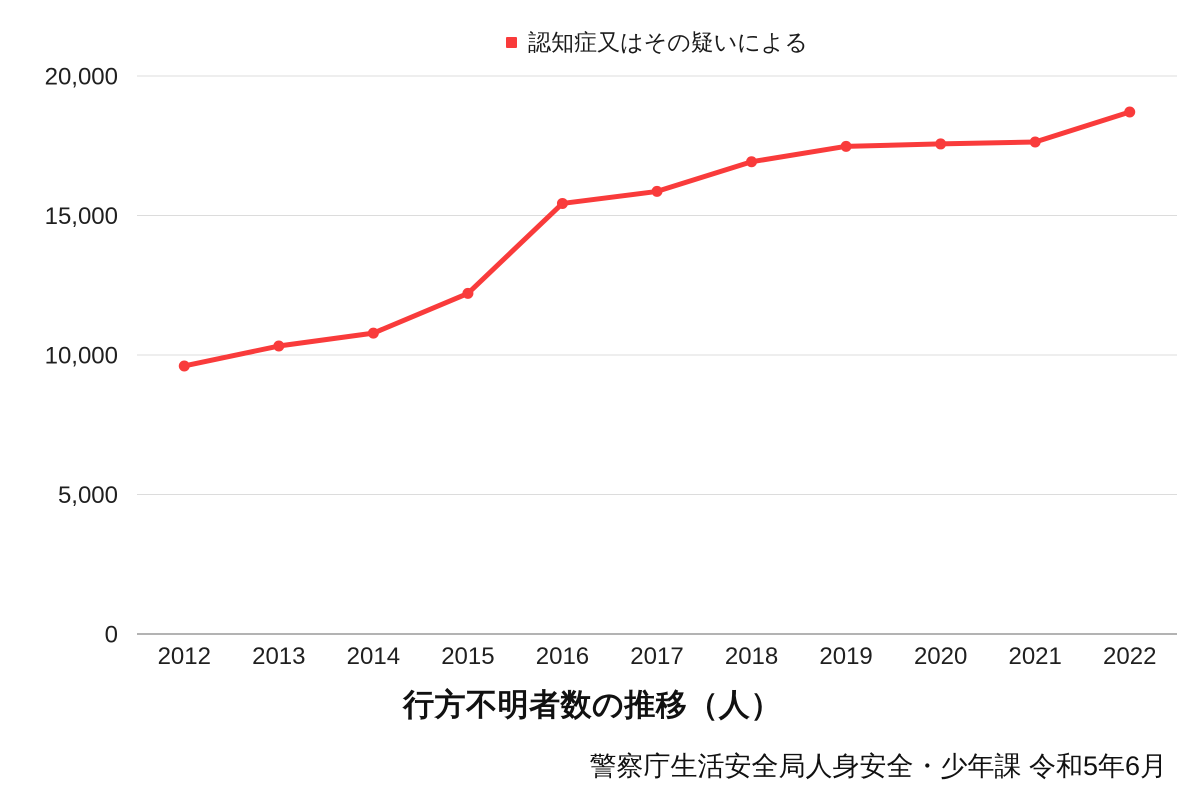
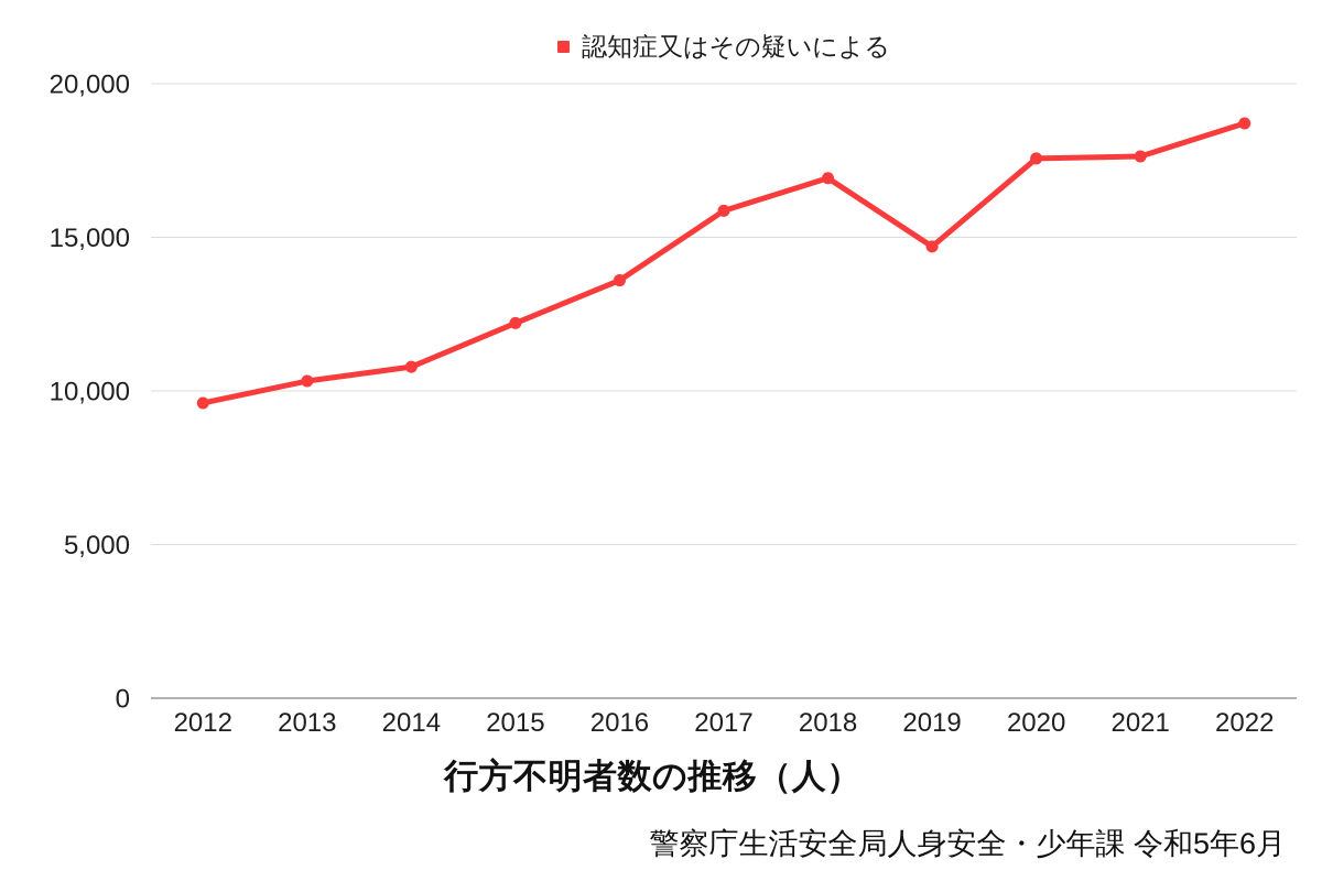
2016: 15400 -> 13600
2019: 17500 -> 14700
